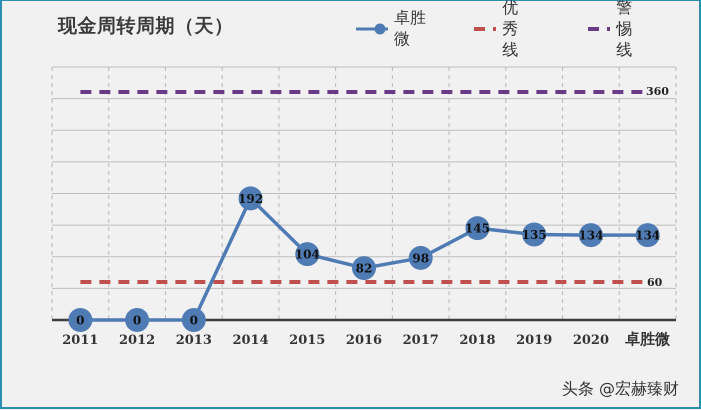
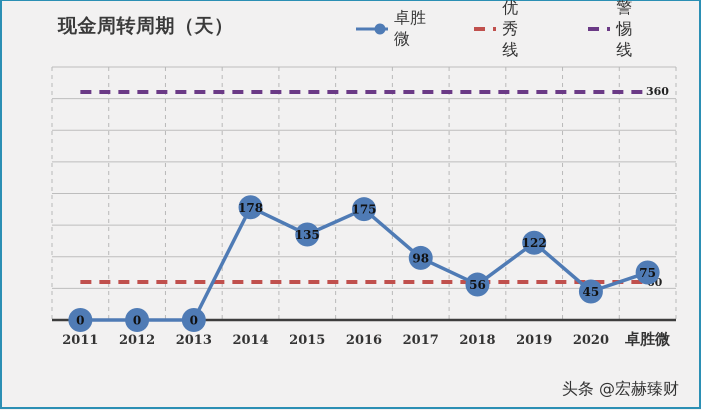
卓胜微/2014: 192 -> 178
卓胜微/2015: 104 -> 135
卓胜微/2016: 82 -> 175
卓胜微/2018: 145 -> 56
卓胜微/2019: 135 -> 122
卓胜微/2020: 134 -> 45
卓胜微/卓胜微: 134 -> 75
